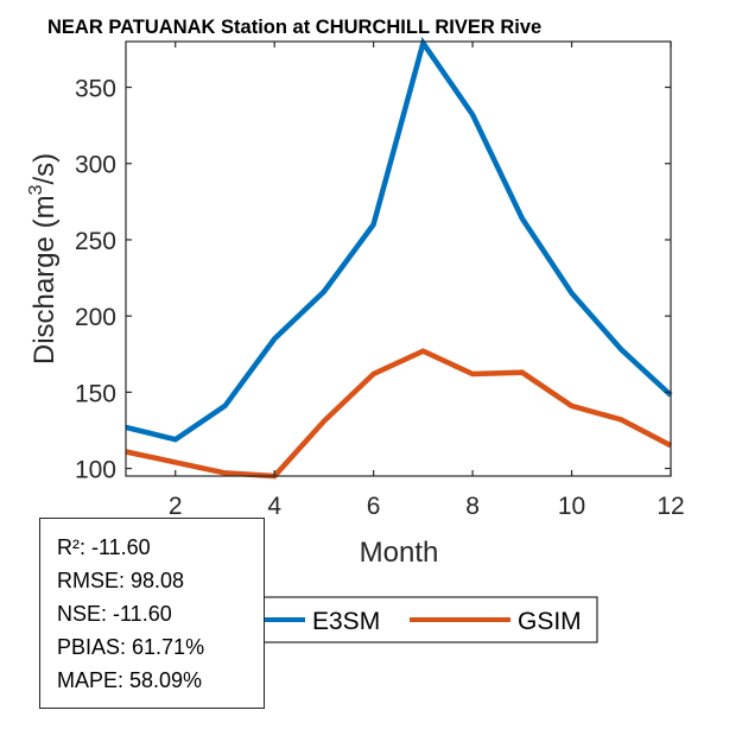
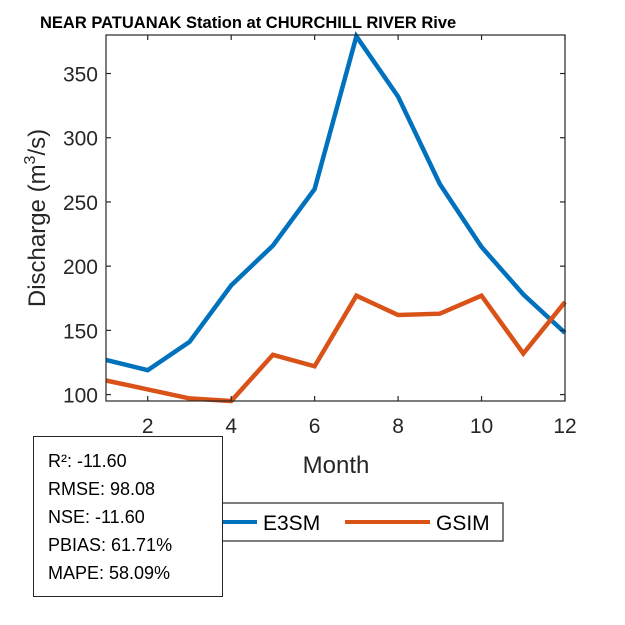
GSIM/6: 162 -> 122
GSIM/10: 141 -> 177
GSIM/12: 115 -> 172
